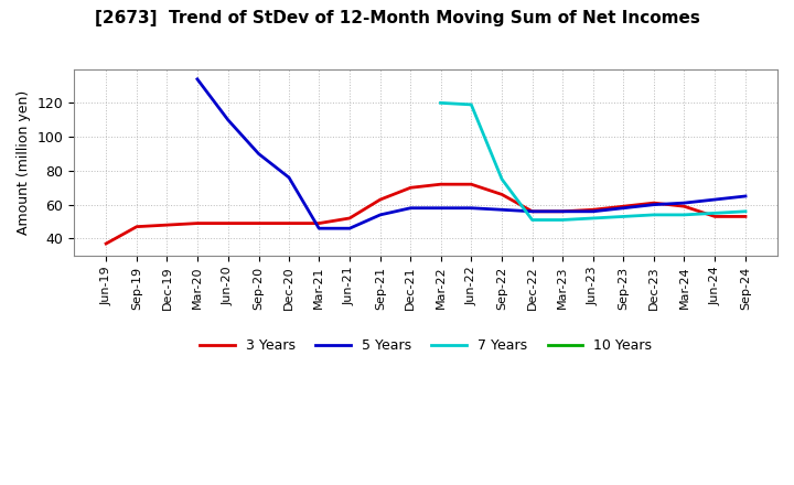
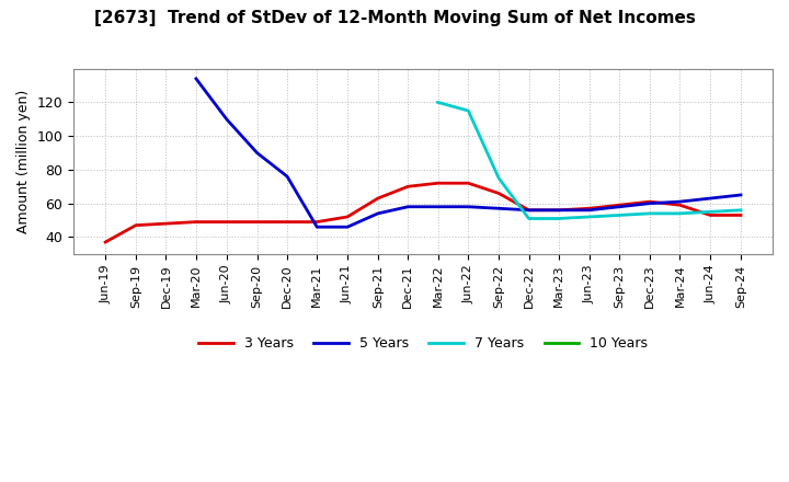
7 Years/Jun-22: 119 -> 115
